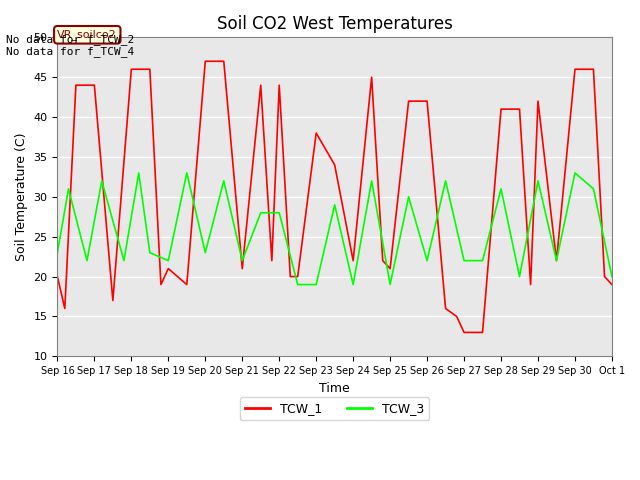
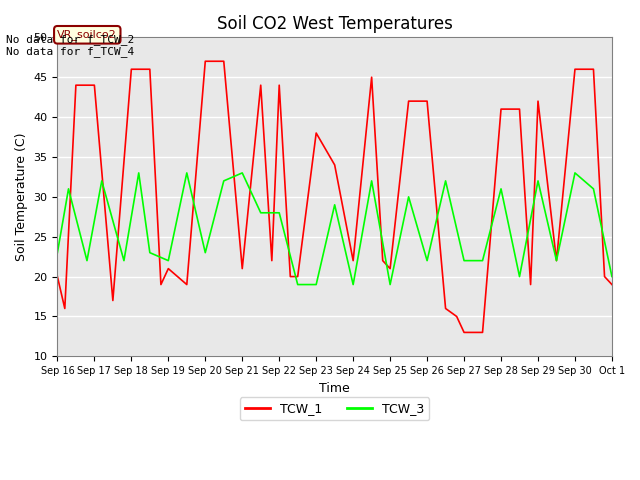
TCW_3/Sep 21: 22 -> 33
